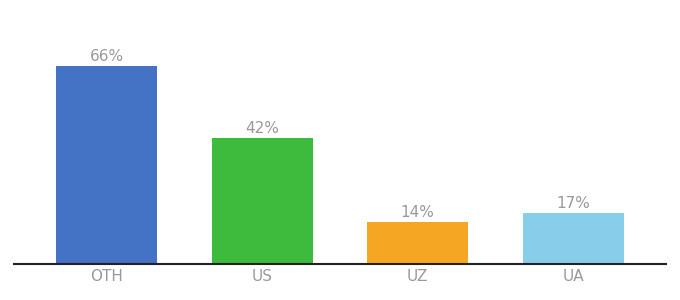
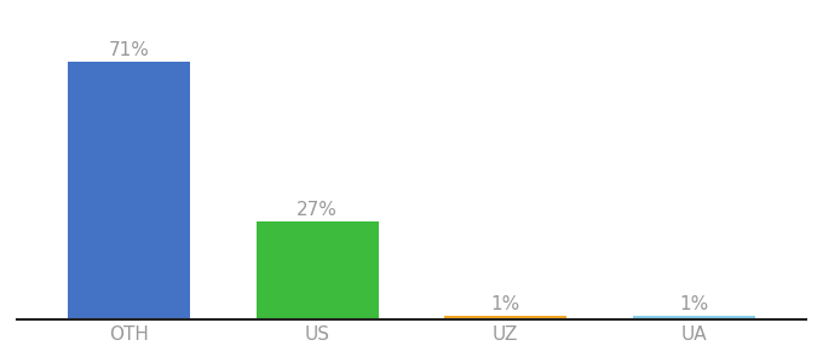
OTH: 66% -> 71%
US: 42% -> 27%
UZ: 14% -> 1%
UA: 17% -> 1%
